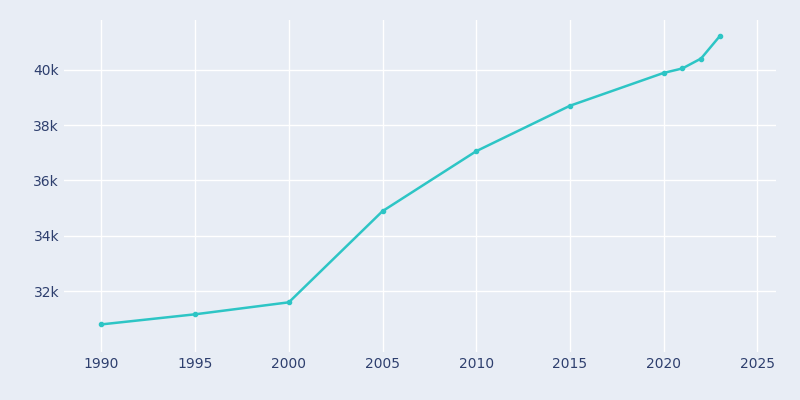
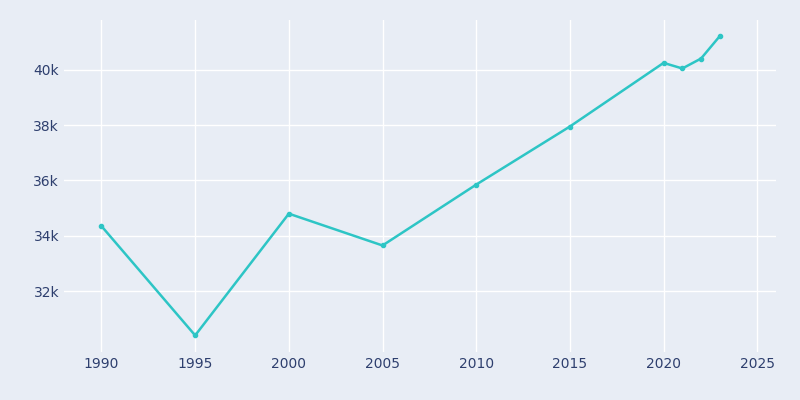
1990: 30.80k -> 34.35k
1995: 31.16k -> 30.40k
2000: 31.60k -> 34.80k
2005: 34.89k -> 33.65k
2010: 37.06k -> 35.85k
2015: 38.70k -> 37.95k
2020: 39.89k -> 40.25k
